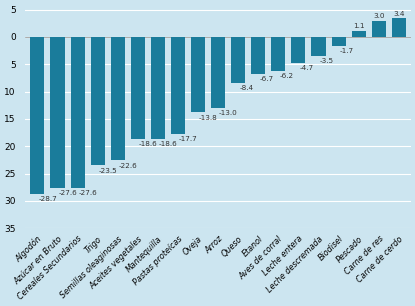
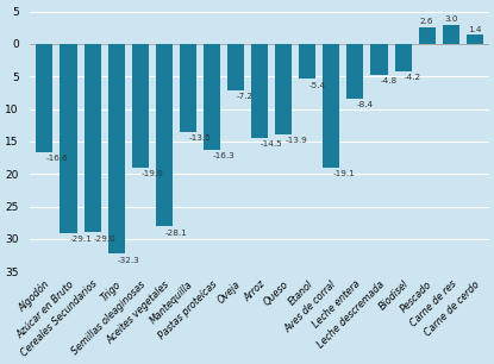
Algodón: -28.7 -> -16.6
Azúcar en Bruto: -27.6 -> -29.1
Cereales Secundarios: -27.6 -> -29.0
Trigo: -23.5 -> -32.3
Semillas oleaginosas: -22.6 -> -19.0
Aceites vegetales: -18.6 -> -28.1
Mantequilla: -18.6 -> -13.5
Pastas proteícas: -17.7 -> -16.3
Oveja: -13.8 -> -7.2
Arroz: -13.0 -> -14.5
Queso: -8.4 -> -13.9
Etanol: -6.7 -> -5.4
Aves de corral: -6.2 -> -19.1
Leche entera: -4.7 -> -8.4
Leche descremada: -3.5 -> -4.8
Biodisel: -1.7 -> -4.2
Pescado: 1.1 -> 2.6
Carne de cerdo: 3.4 -> 1.4
